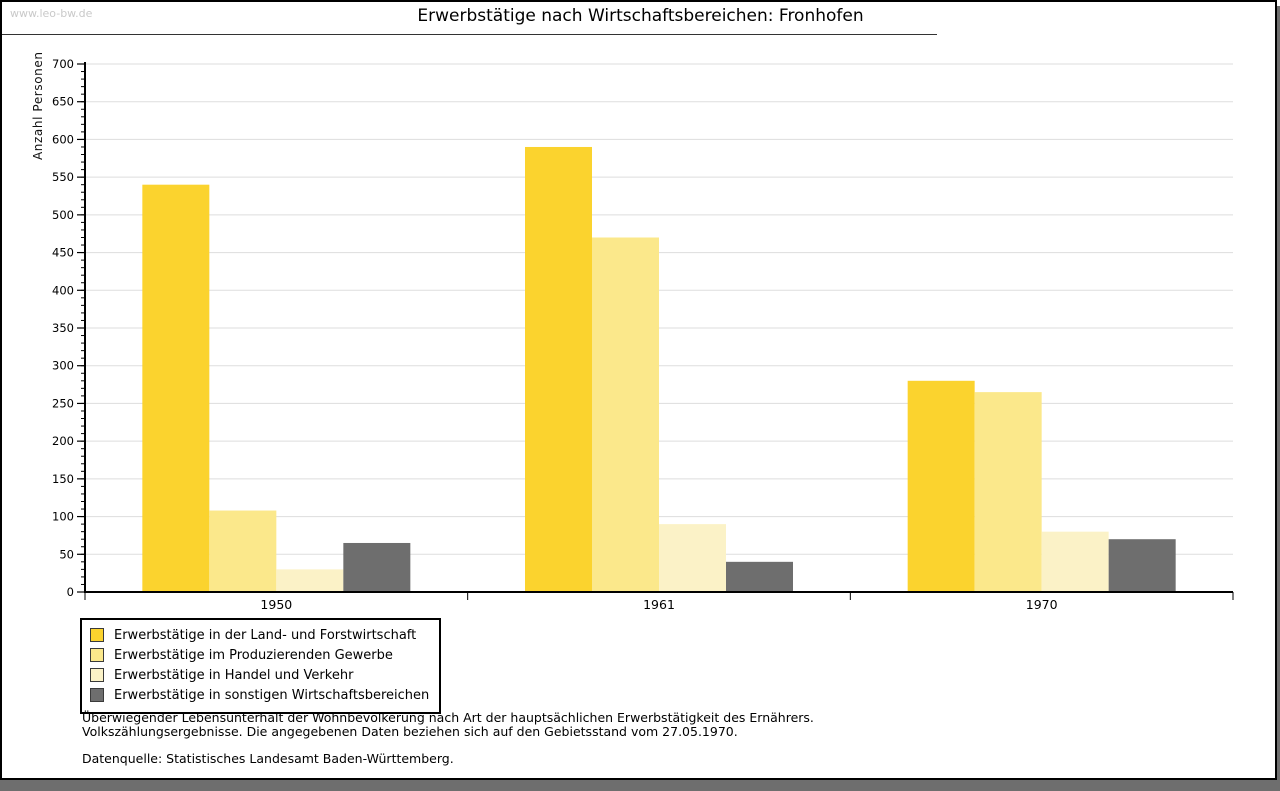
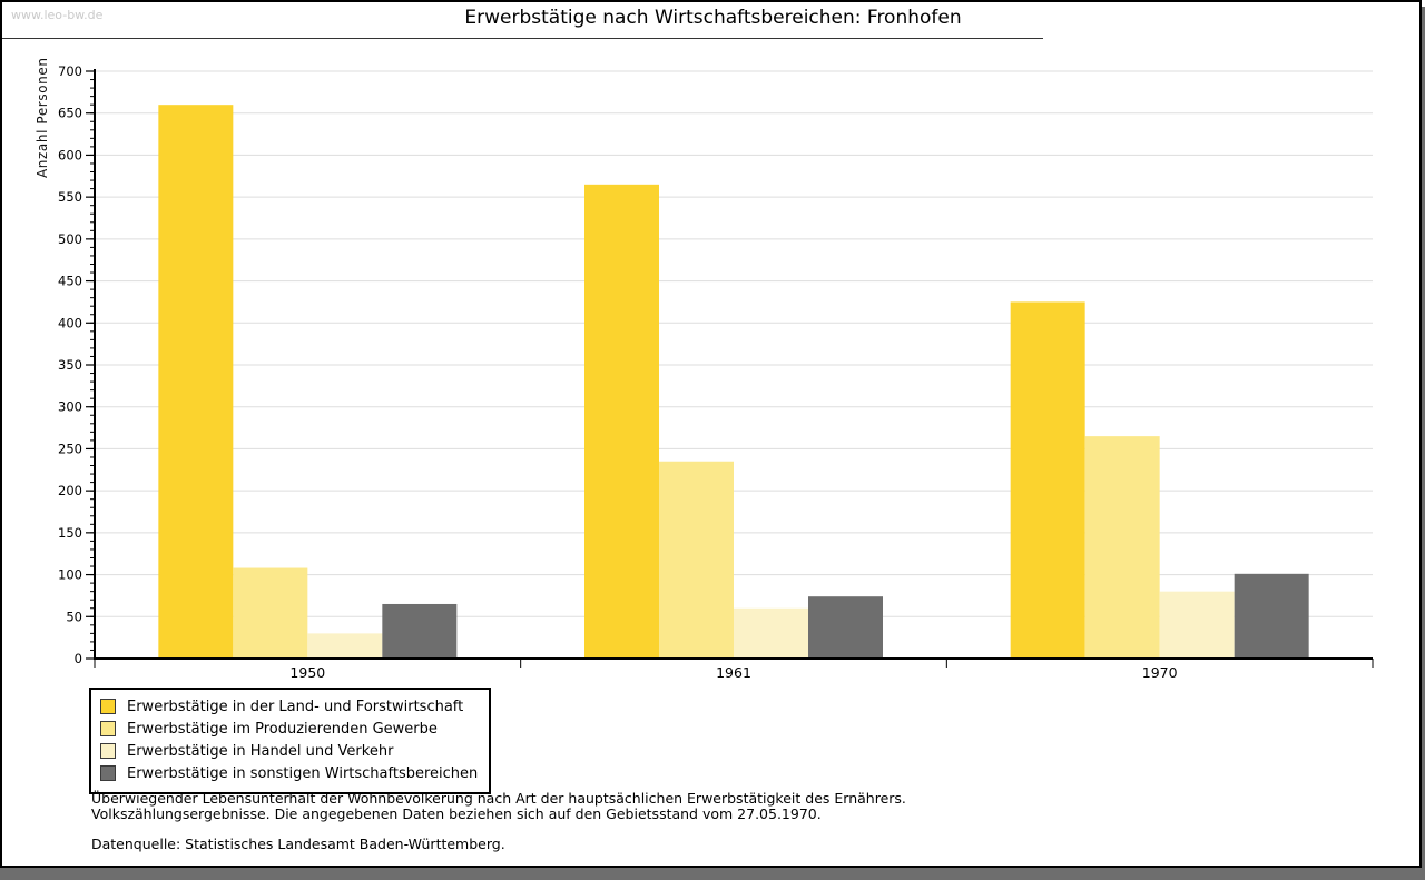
Erwerbstätige in der Land- und Forstwirtschaft/1950: 540 -> 660
Erwerbstätige in der Land- und Forstwirtschaft/1961: 590 -> 560
Erwerbstätige im Produzierenden Gewerbe/1961: 470 -> 240
Erwerbstätige in Handel und Verkehr/1961: 90 -> 60
Erwerbstätige in sonstigen Wirtschaftsbereichen/1961: 40 -> 70
Erwerbstätige in der Land- und Forstwirtschaft/1970: 280 -> 420
Erwerbstätige in sonstigen Wirtschaftsbereichen/1970: 70 -> 100
